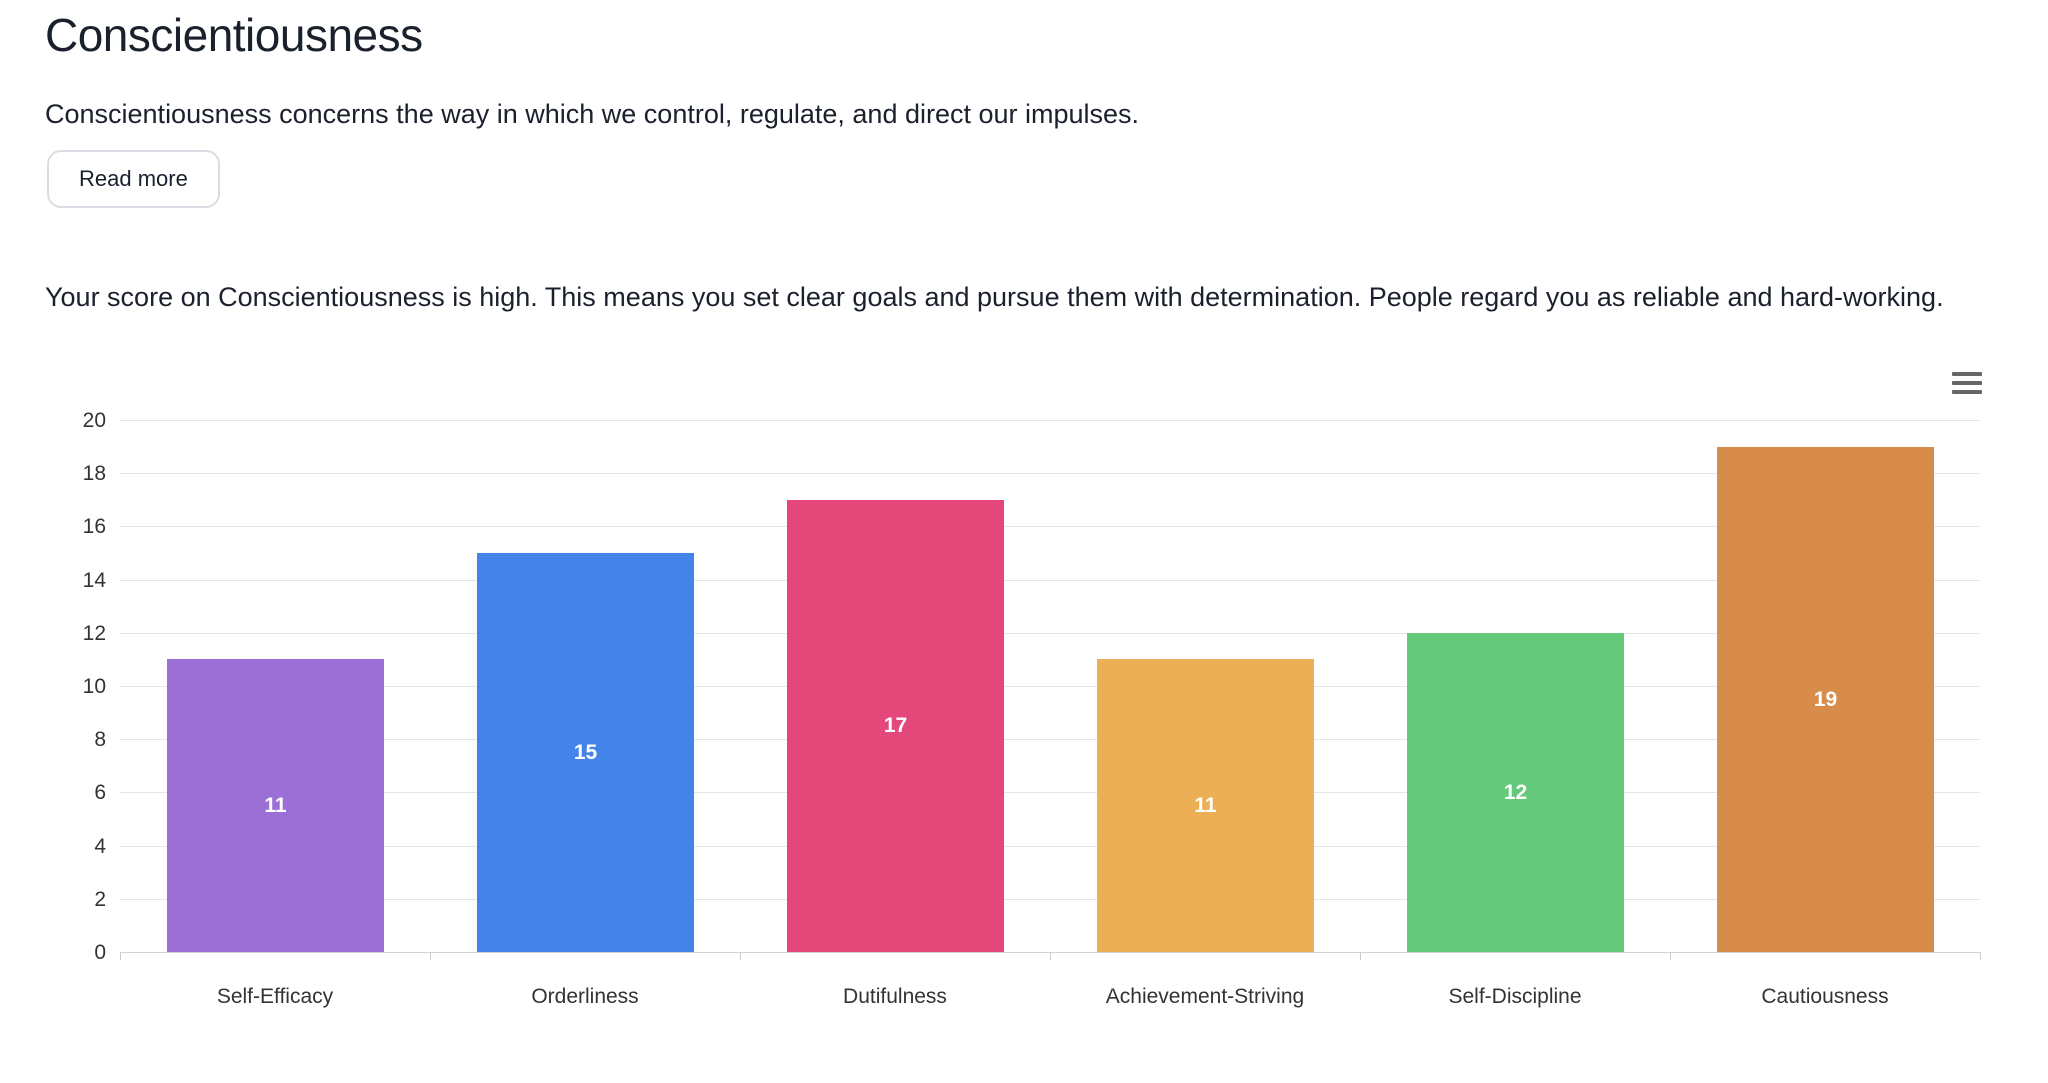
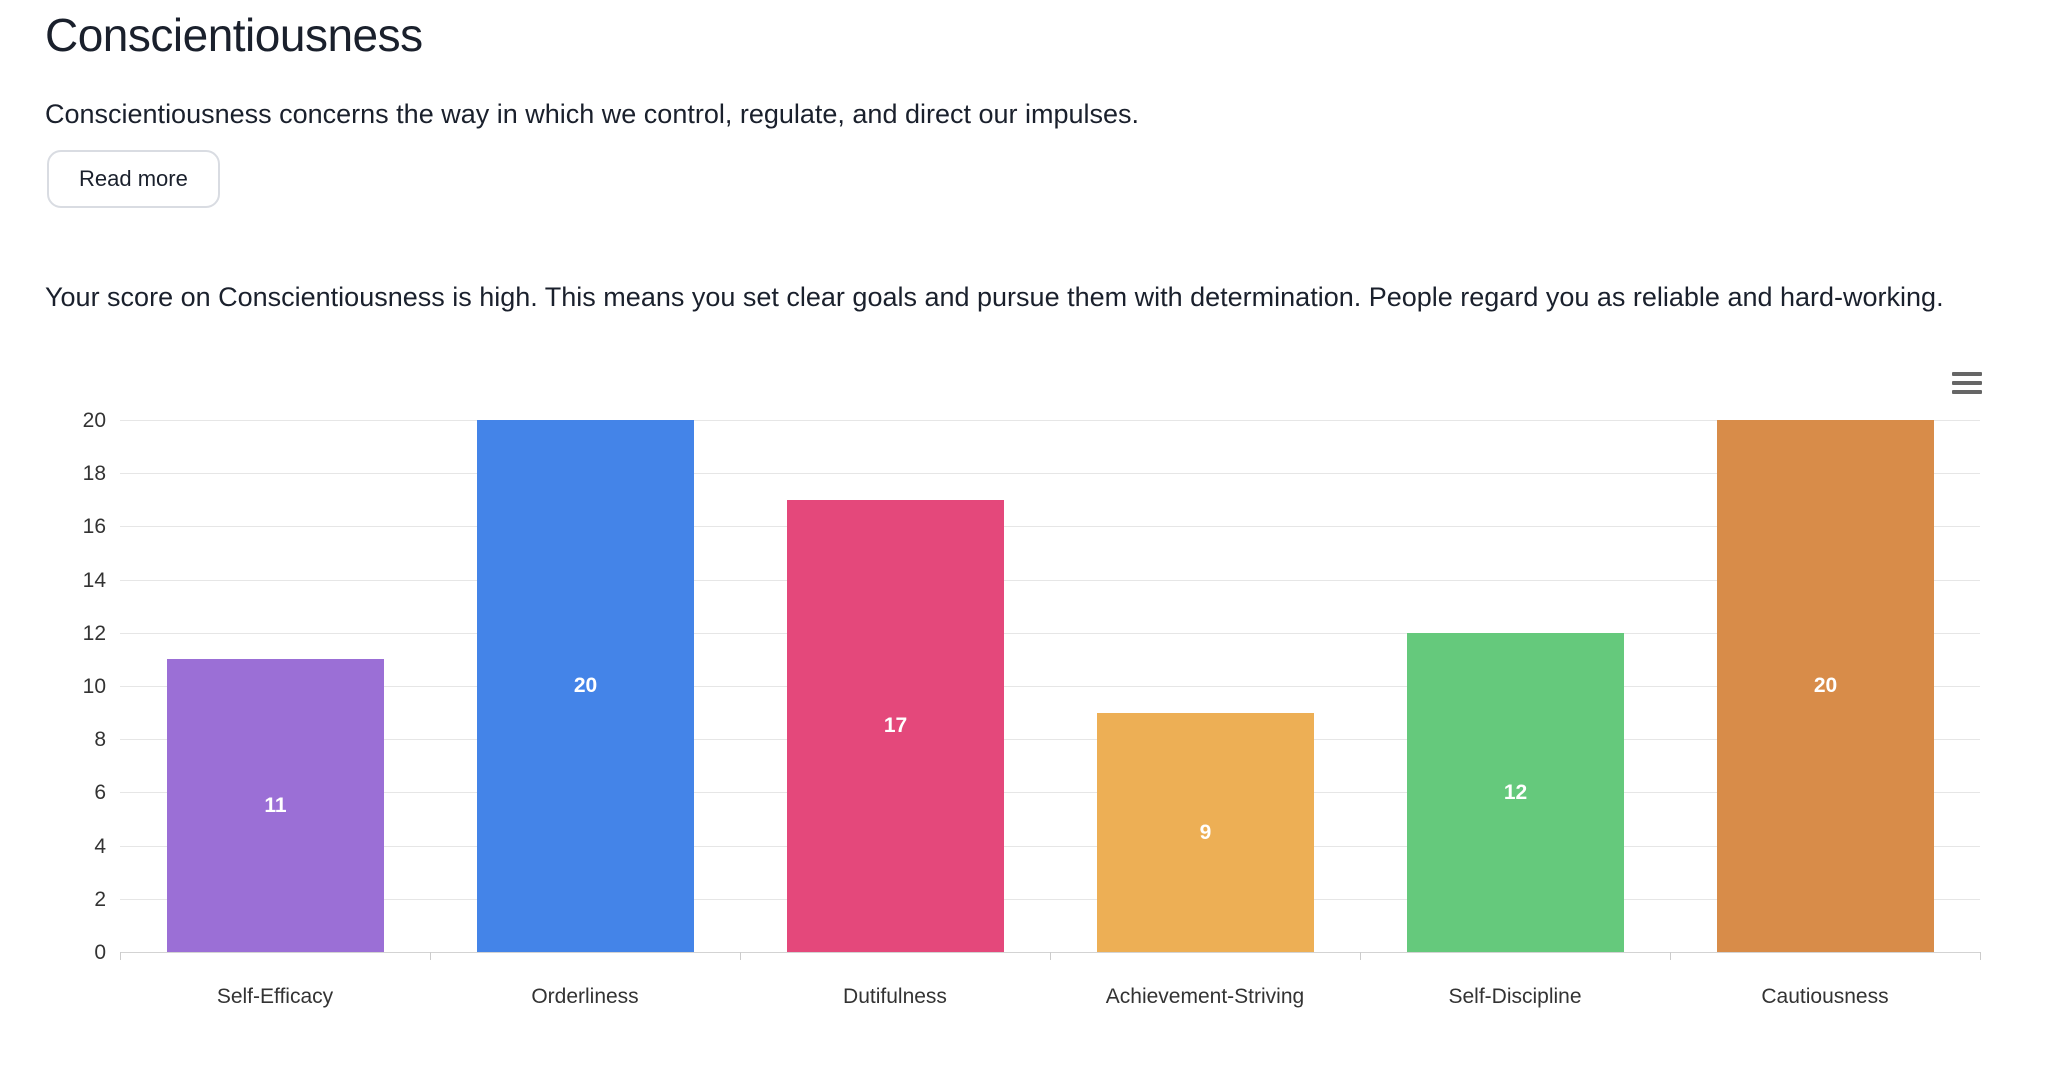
Orderliness: 15 -> 20
Achievement-Striving: 11 -> 9
Cautiousness: 19 -> 20
